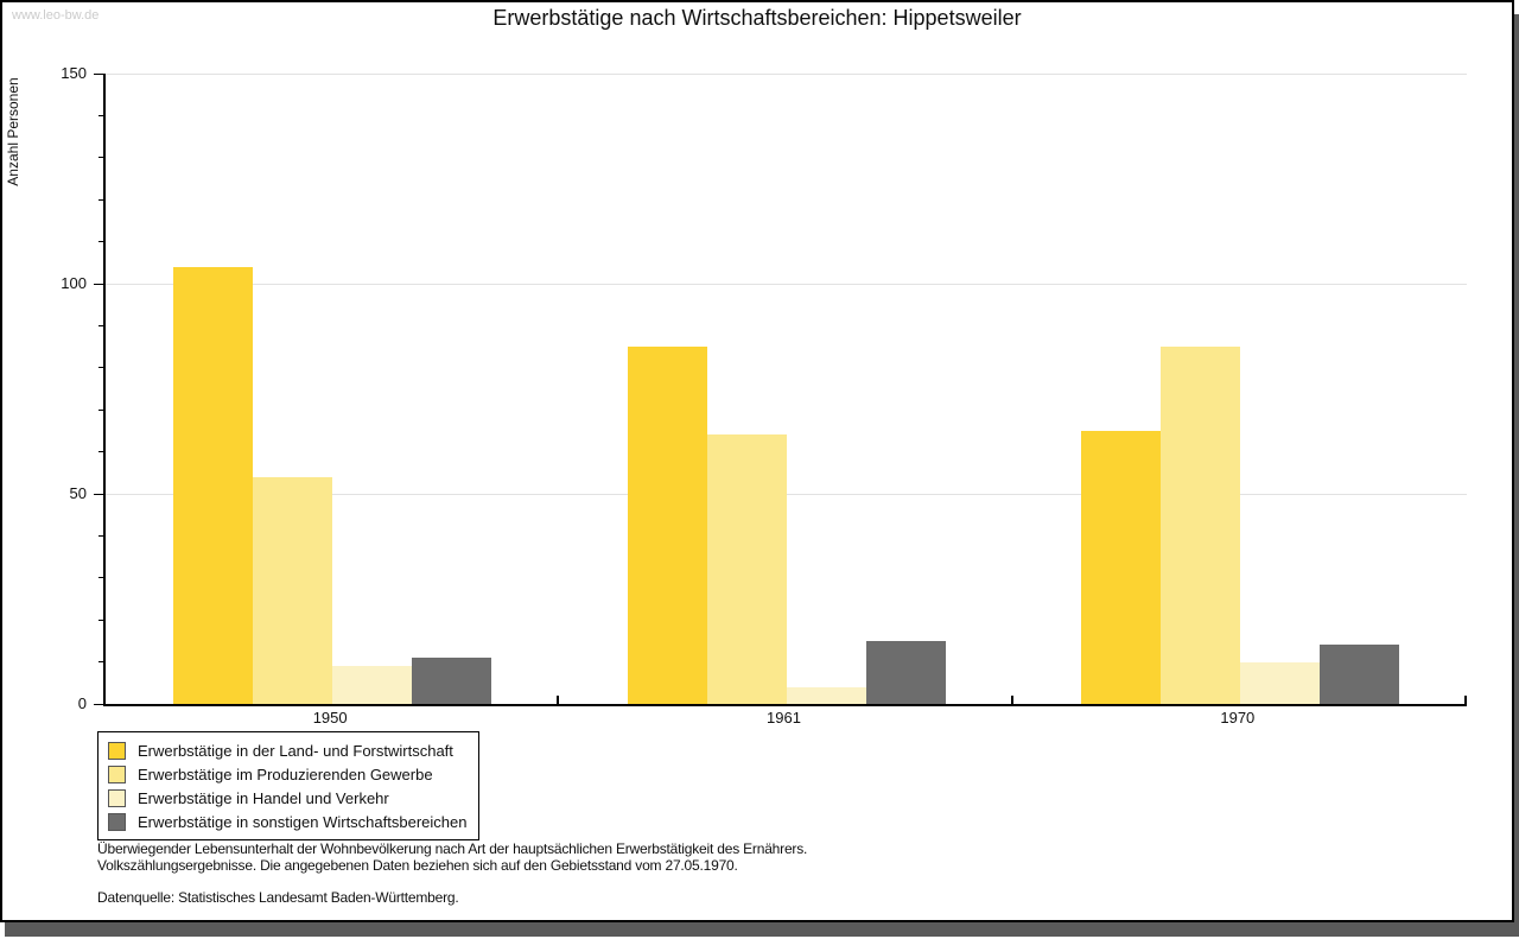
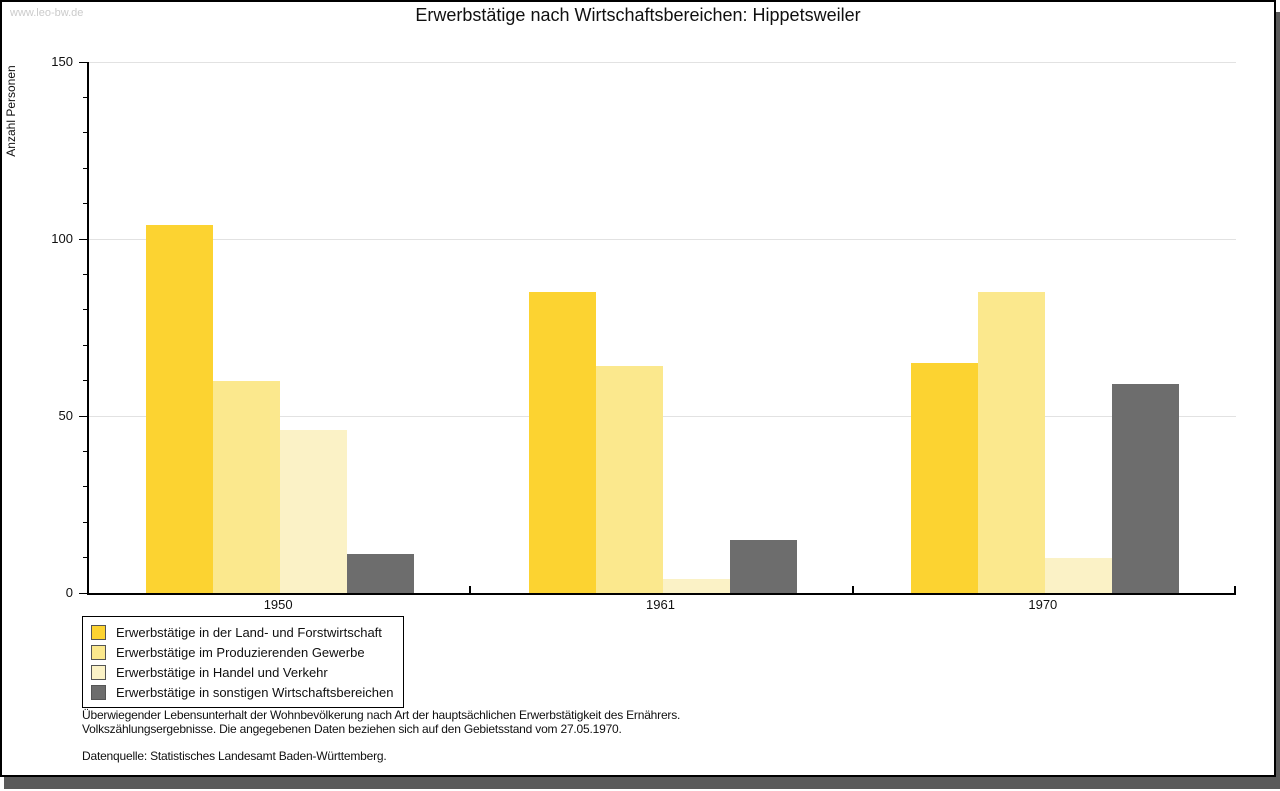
Erwerbstätige im Produzierenden Gewerbe/1950: 54 -> 60
Erwerbstätige in Handel und Verkehr/1950: 9 -> 46
Erwerbstätige in sonstigen Wirtschaftsbereichen/1970: 14 -> 59
